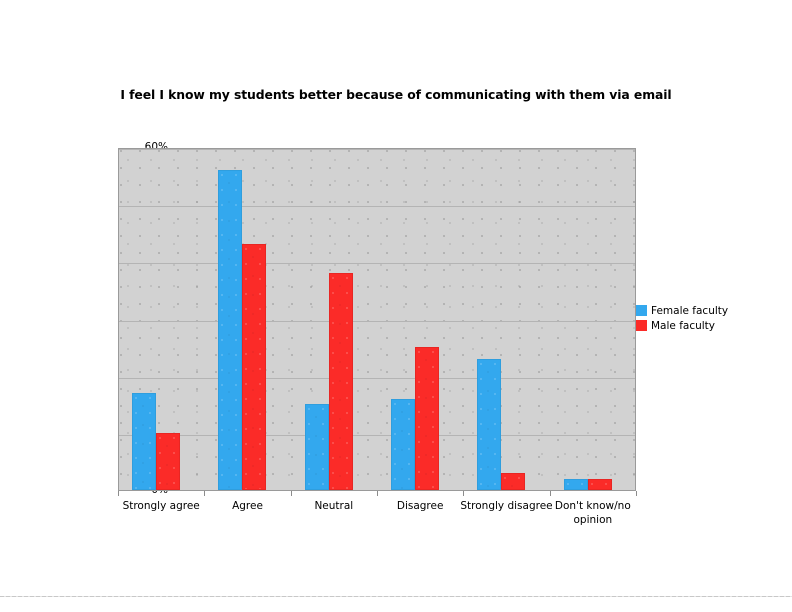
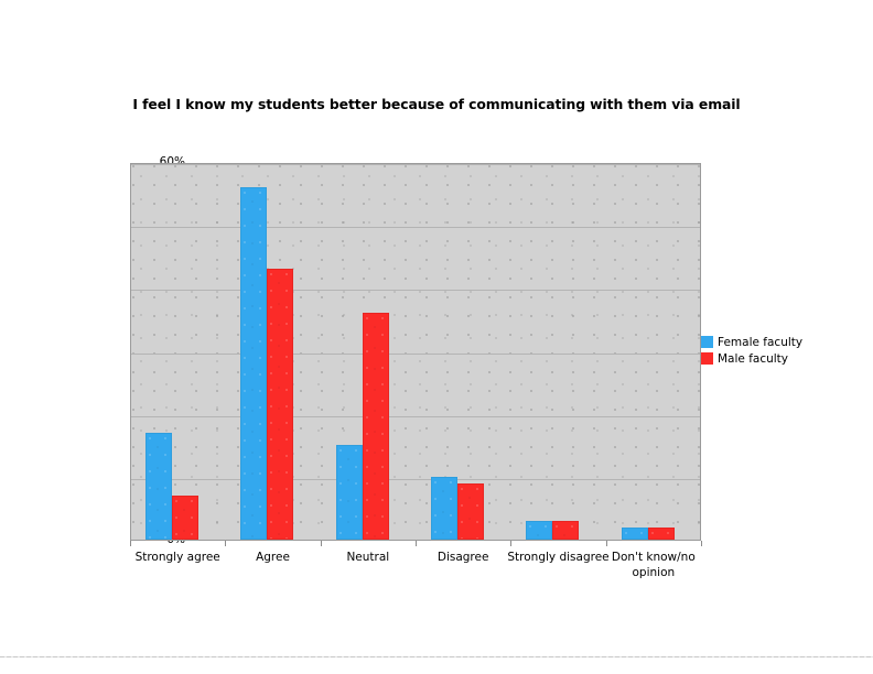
Male faculty/Strongly agree: 10% -> 7%
Male faculty/Neutral: 38% -> 36%
Female faculty/Disagree: 16% -> 10%
Male faculty/Disagree: 25% -> 9%
Female faculty/Strongly disagree: 23% -> 3%
